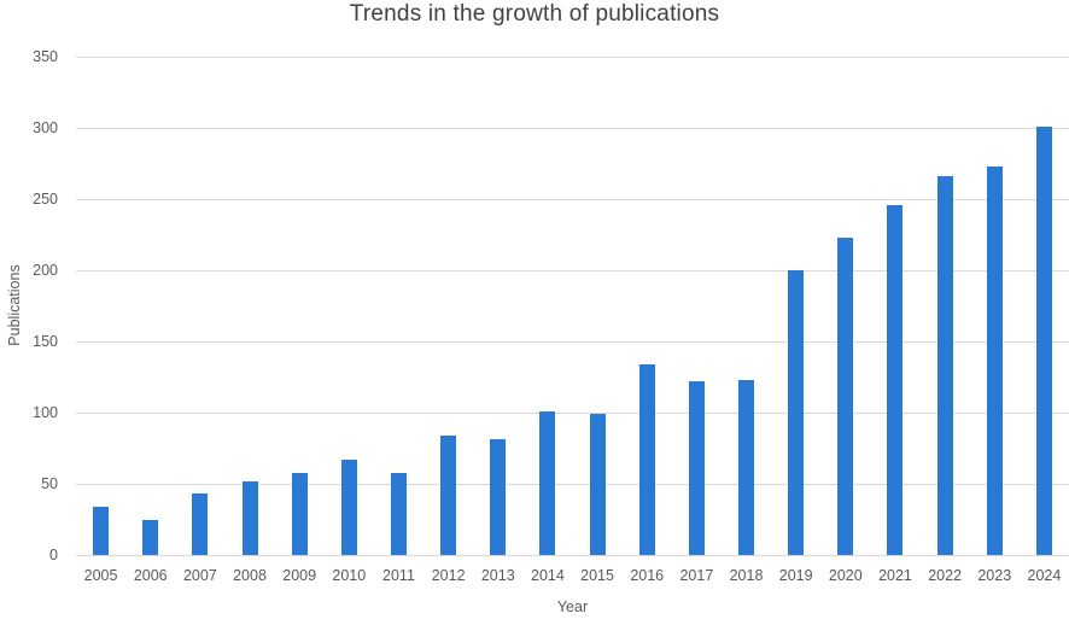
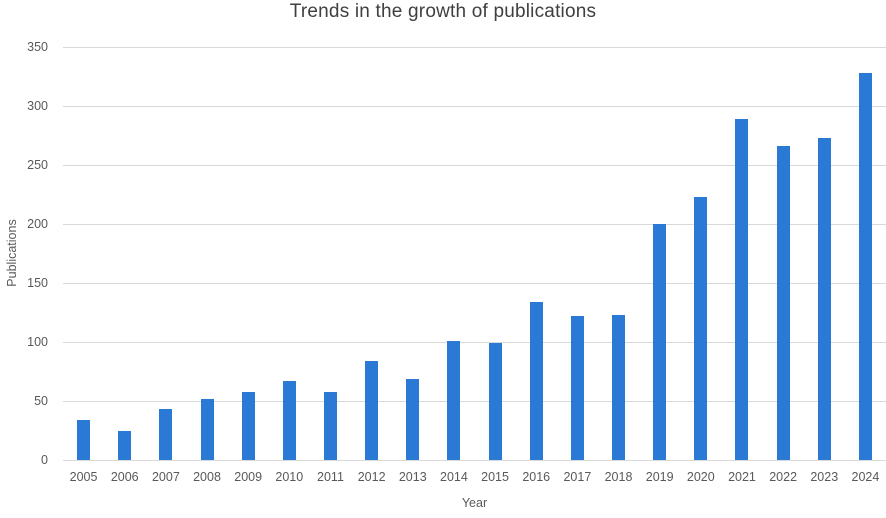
2013: 81 -> 69
2021: 246 -> 289
2024: 301 -> 328
